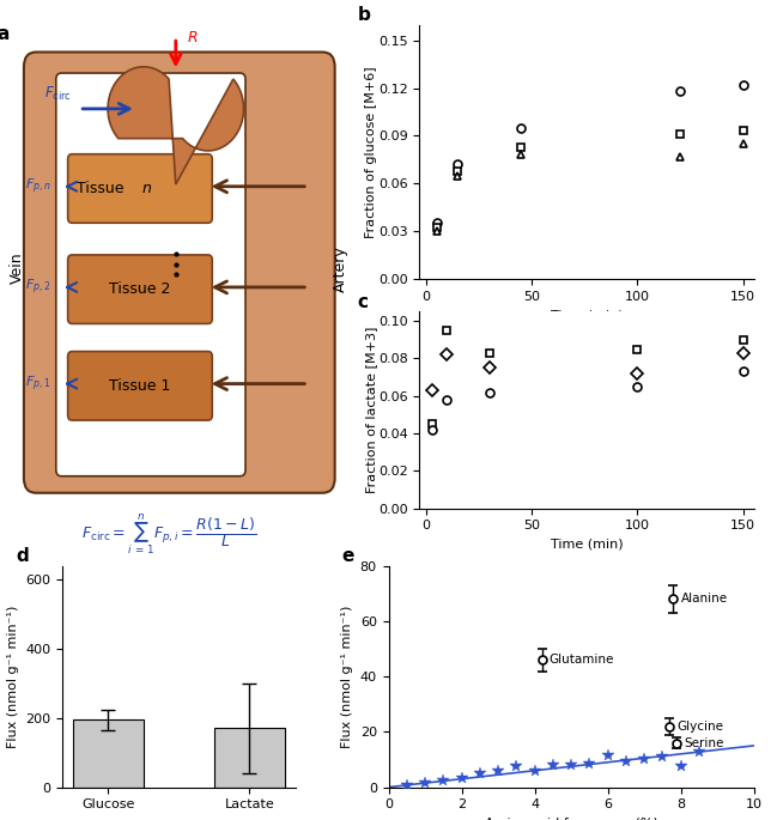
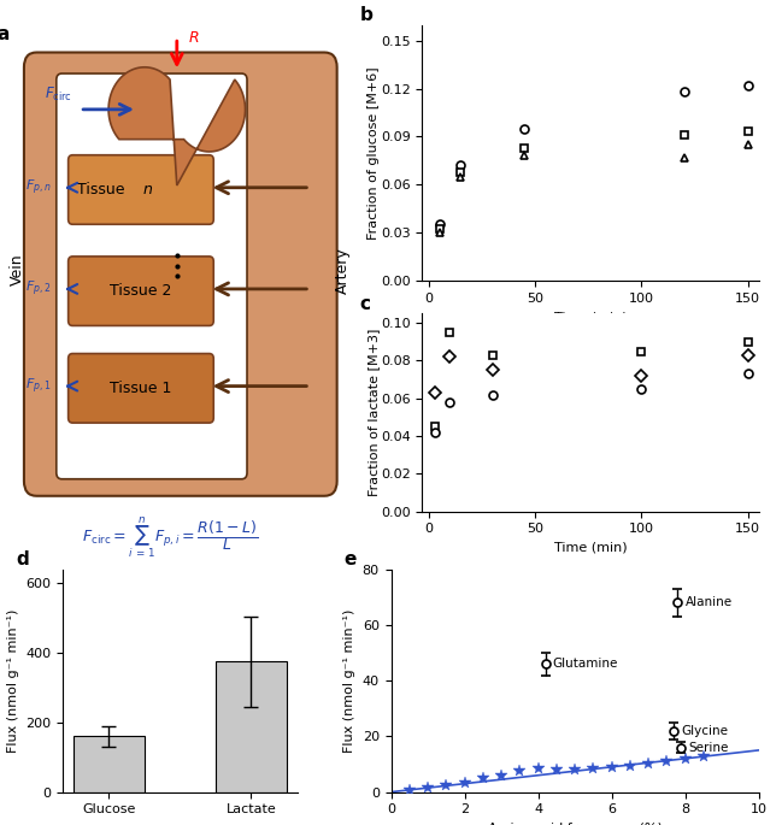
Glucose: 195 -> 160
Lactate: 170 -> 375
4: 6.0 -> 8.5
6: 11.5 -> 9.0
8: 7.5 -> 12.0
